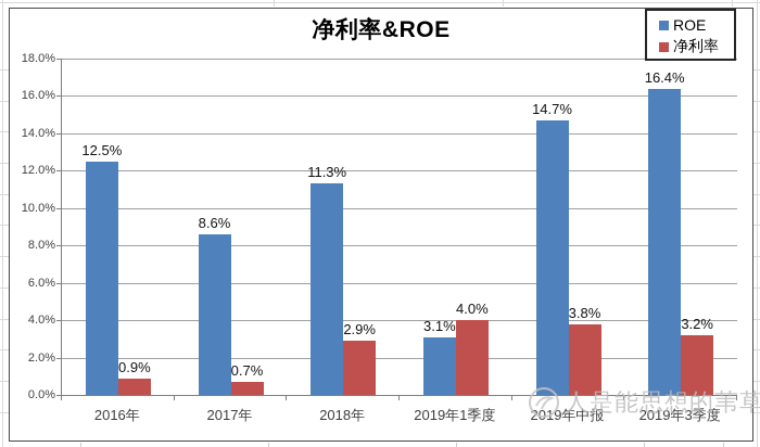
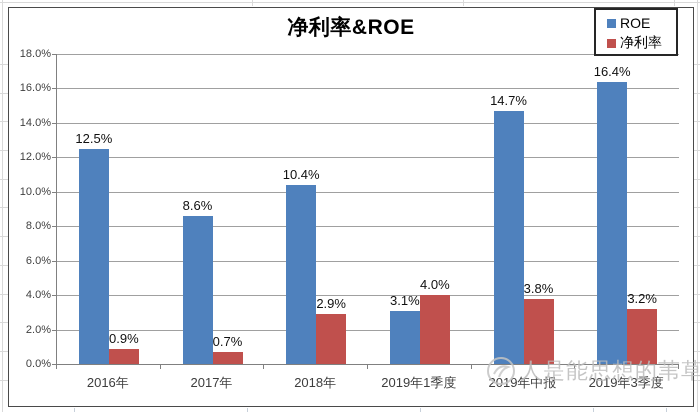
ROE/2018年: 11.3% -> 10.4%
